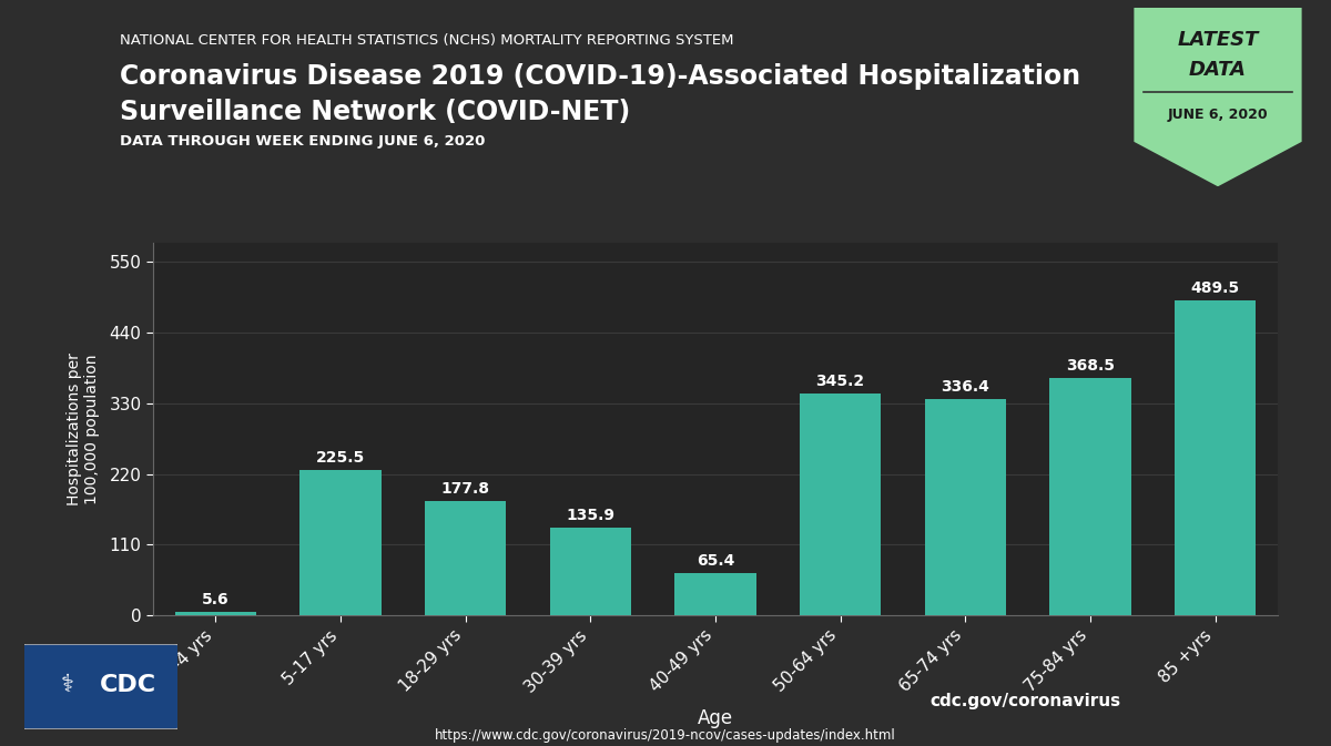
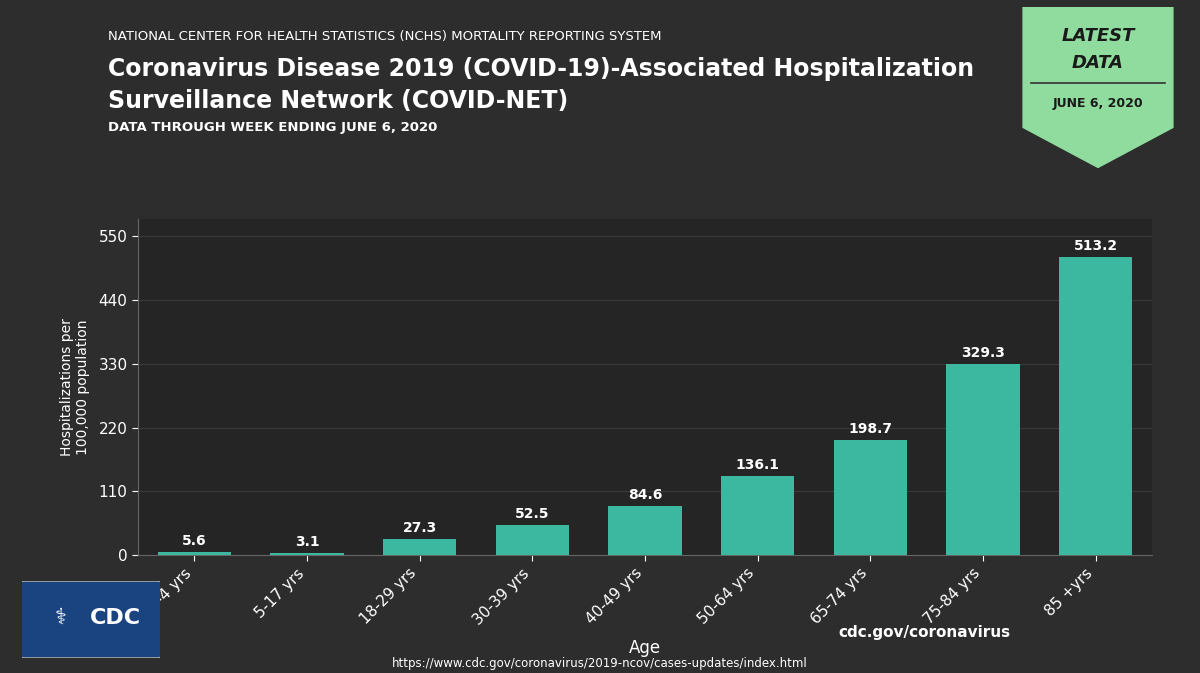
5-17 yrs: 225.5 -> 3.1
18-29 yrs: 177.8 -> 27.3
30-39 yrs: 135.9 -> 52.5
40-49 yrs: 65.4 -> 84.6
50-64 yrs: 345.2 -> 136.1
65-74 yrs: 336.4 -> 198.7
75-84 yrs: 368.5 -> 329.3
85 +yrs: 489.5 -> 513.2
